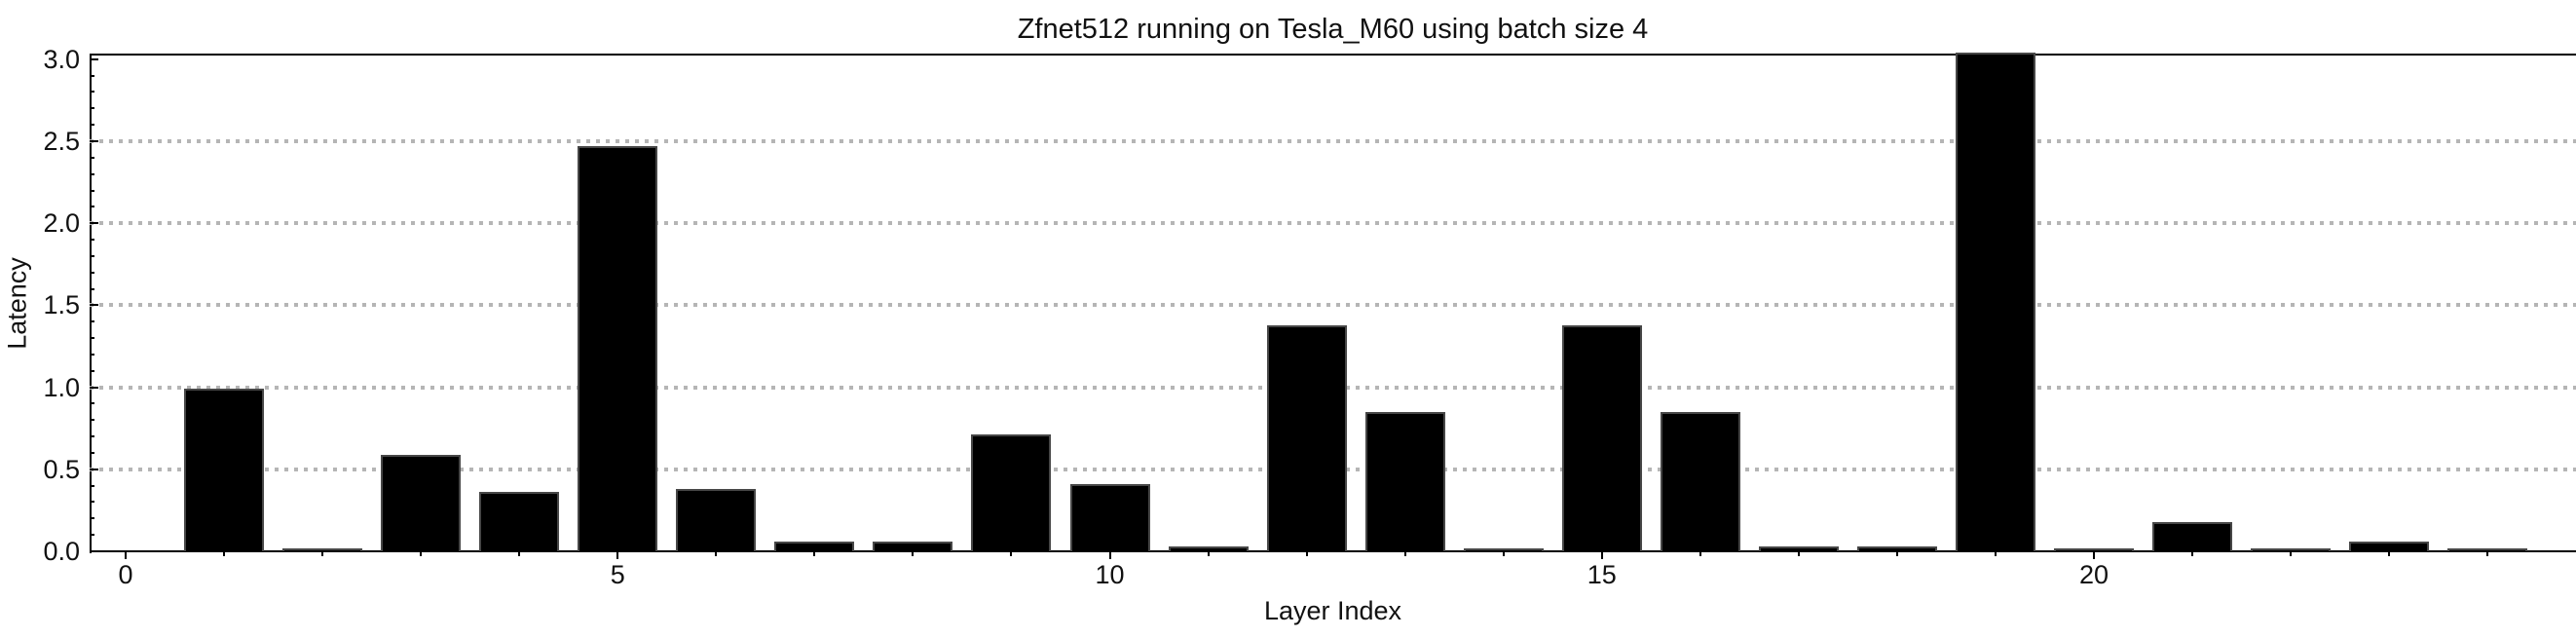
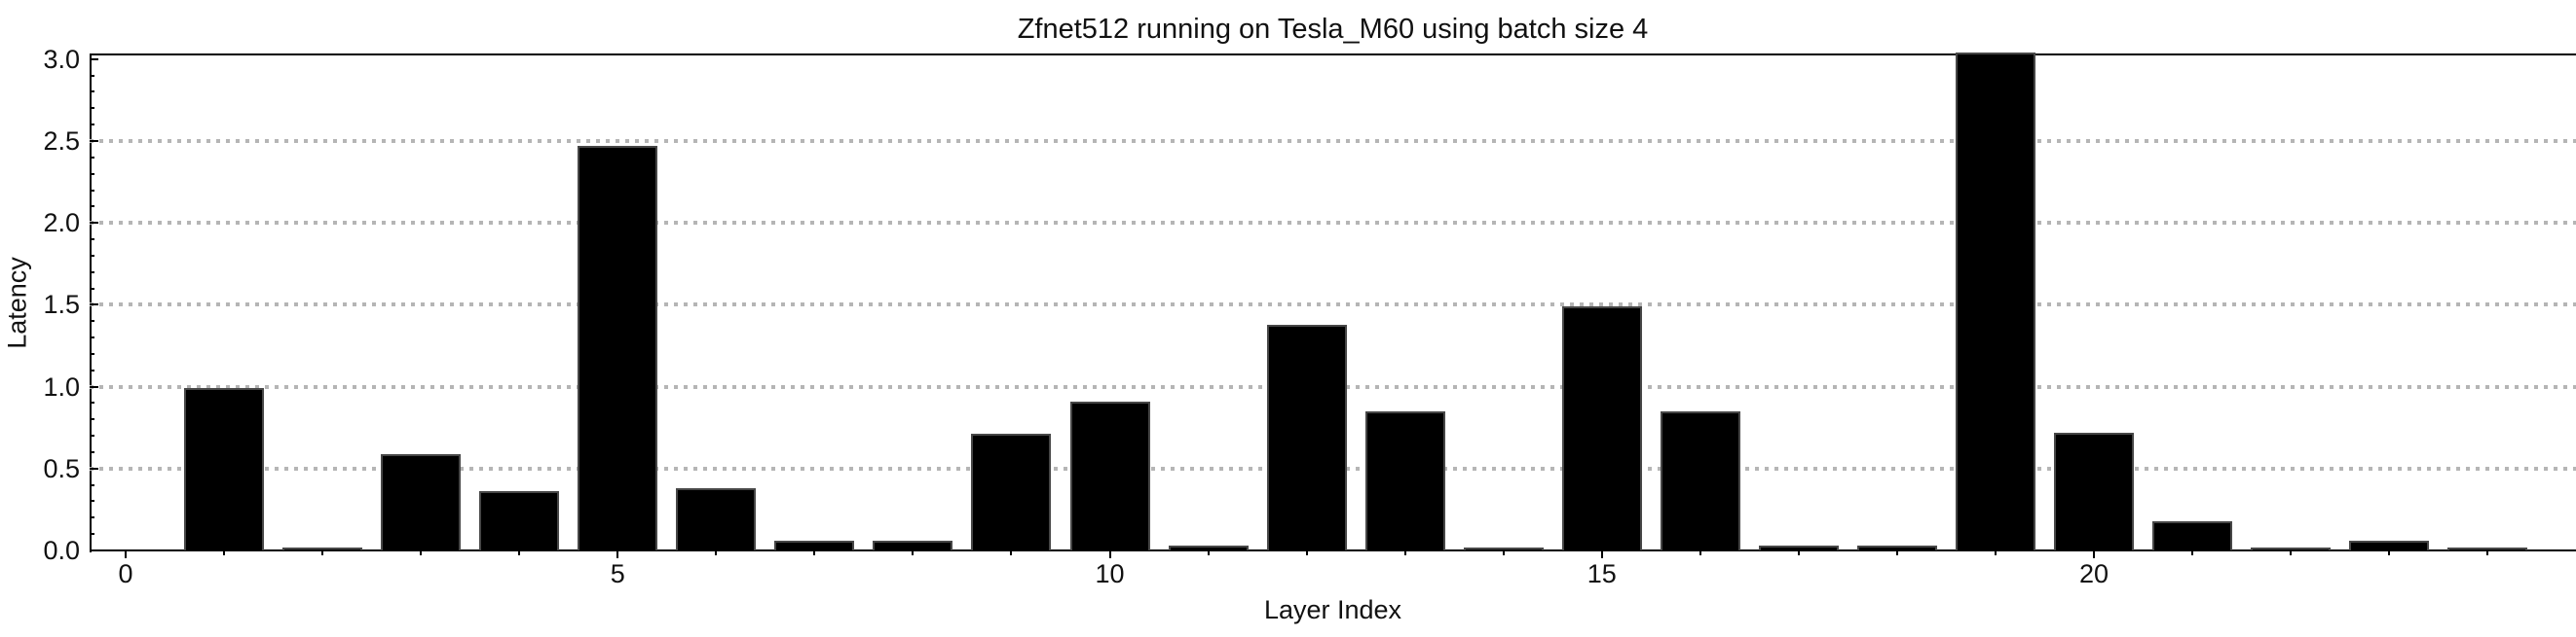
10: 0.41 -> 0.91
15: 1.38 -> 1.49
20: 0.02 -> 0.72
